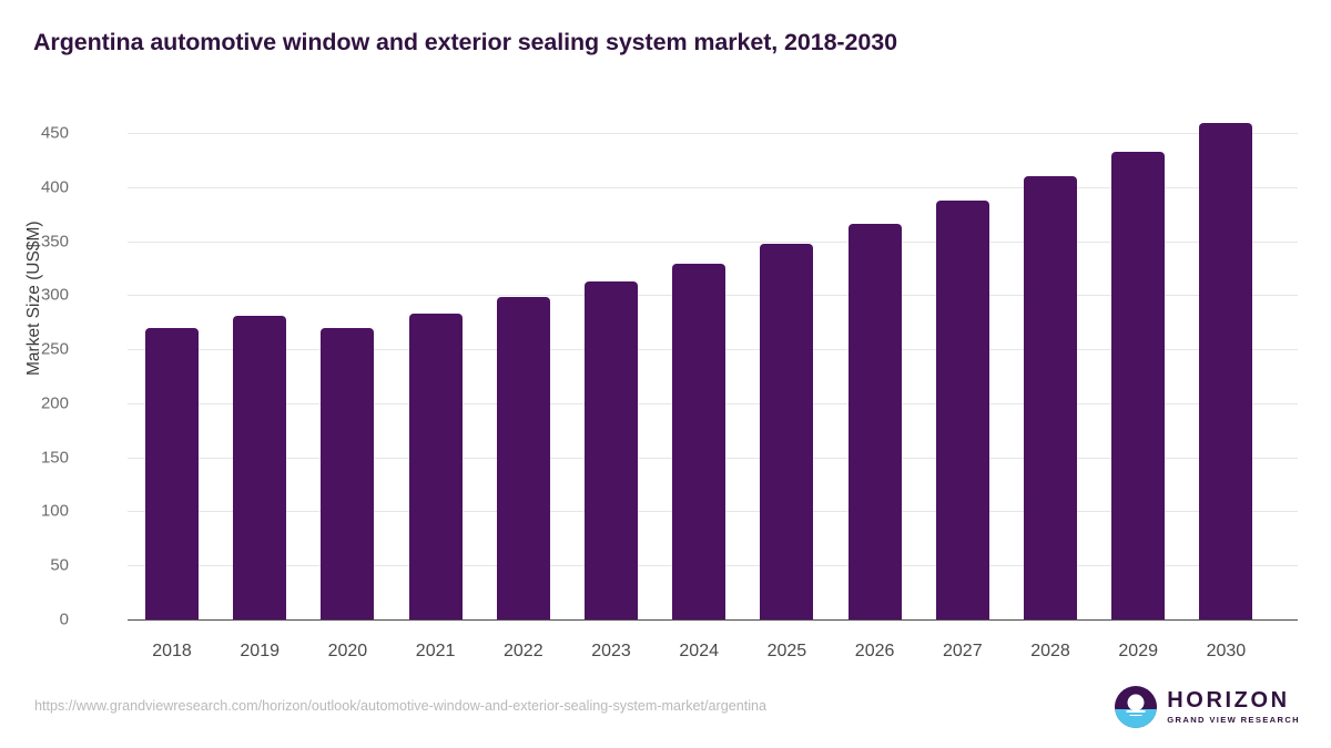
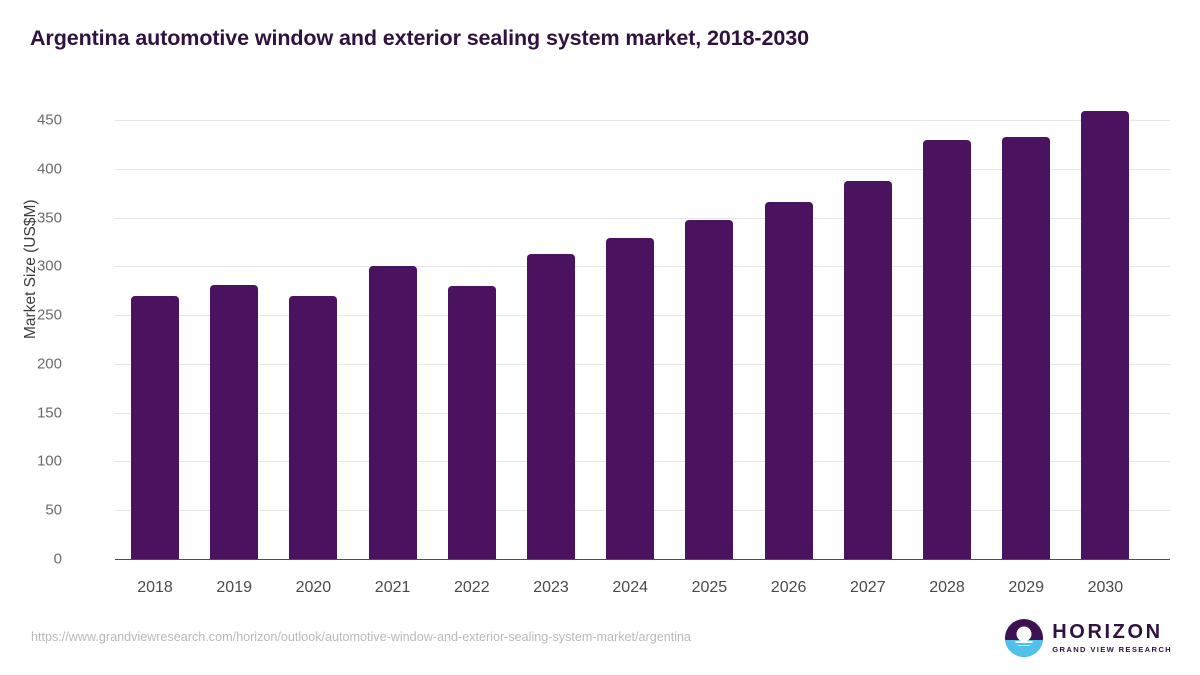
2021: 280 -> 300
2022: 300 -> 280
2028: 410 -> 430
